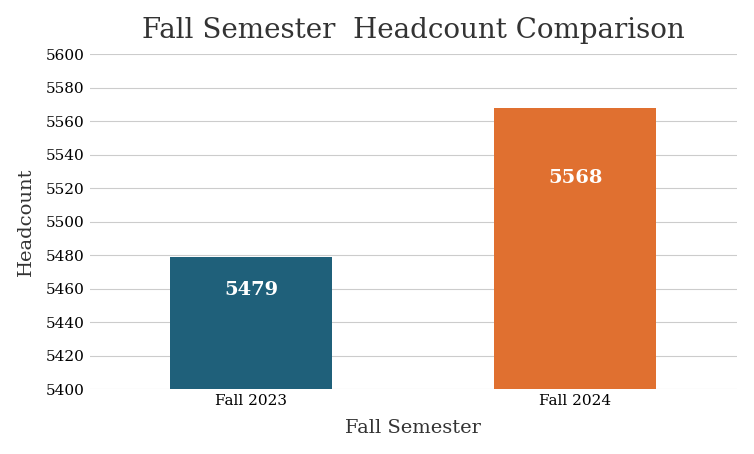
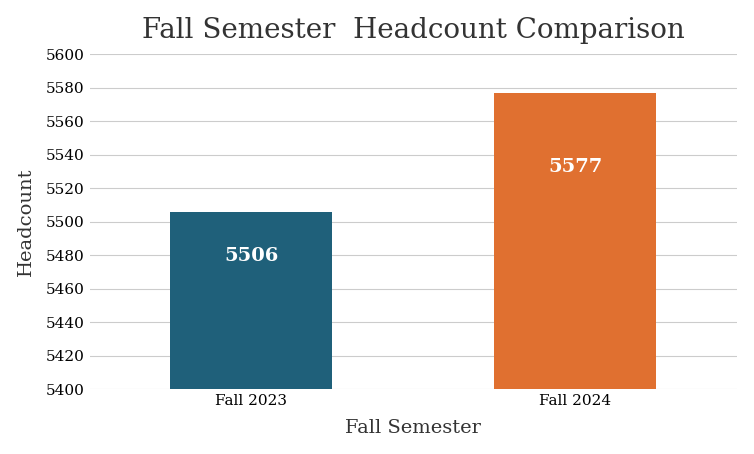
Fall 2023: 5479 -> 5506
Fall 2024: 5568 -> 5577
